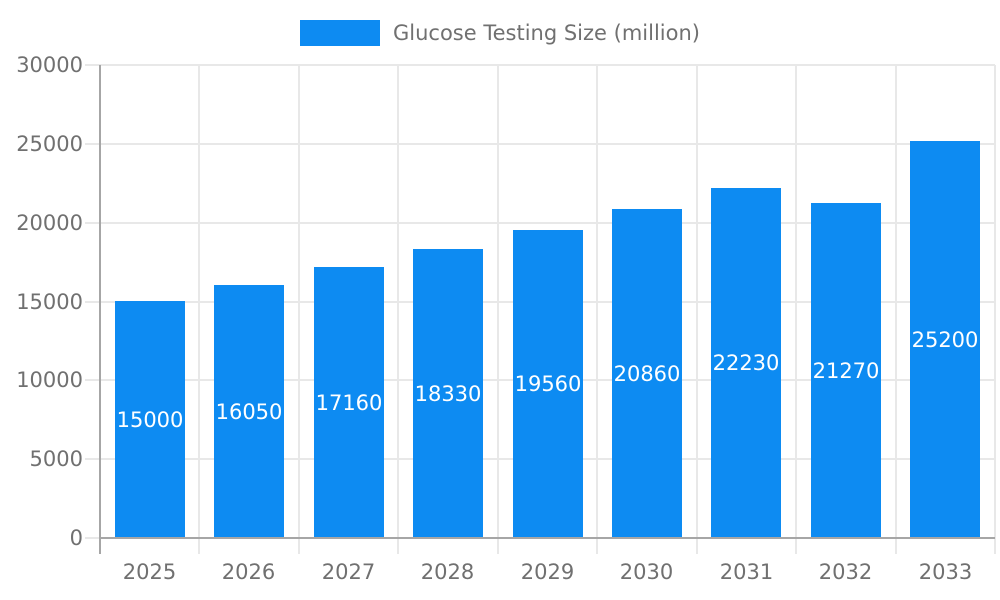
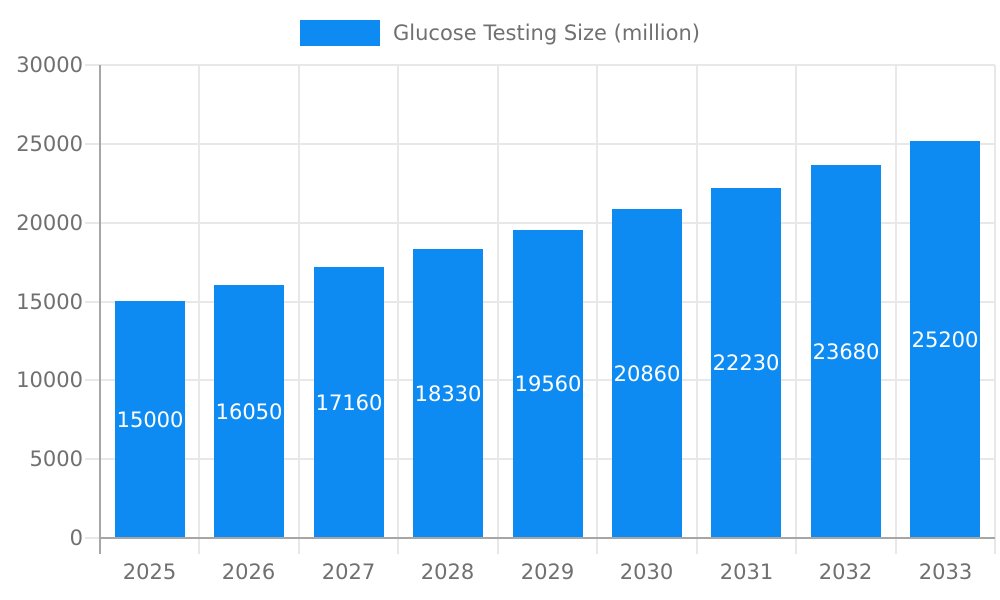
2032: 21270 -> 23680
